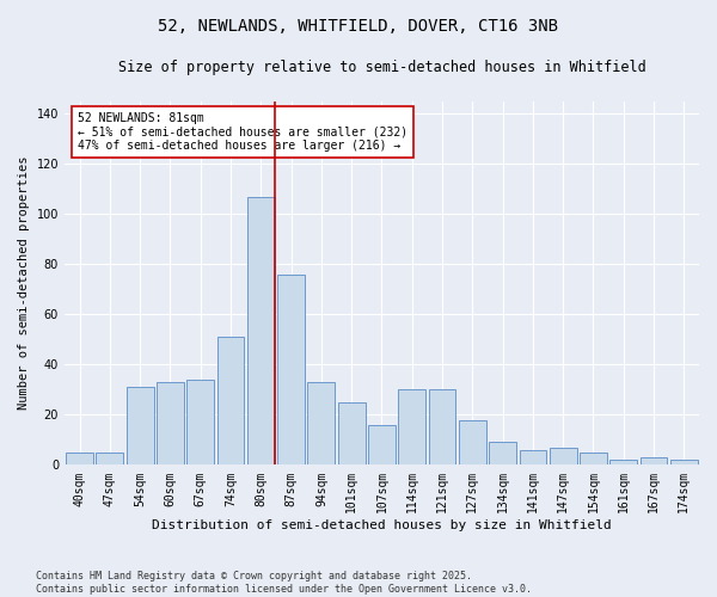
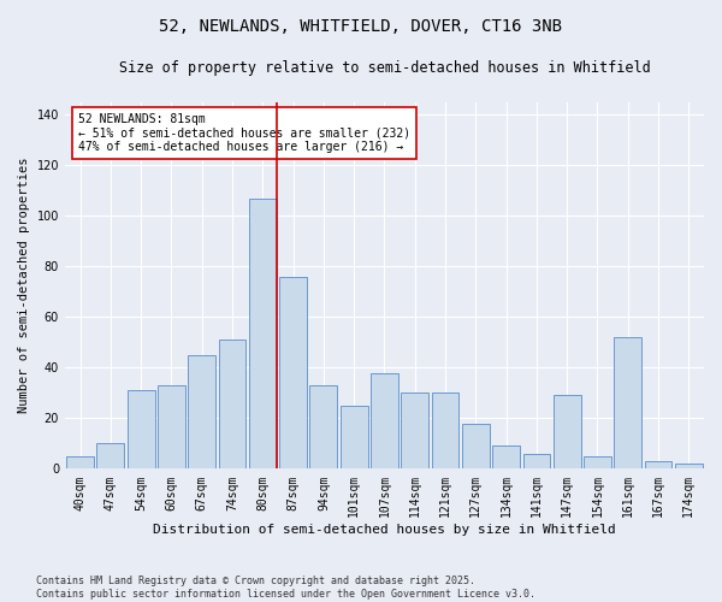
47sqm: 5 -> 10
67sqm: 34 -> 45
107sqm: 16 -> 38
147sqm: 7 -> 29
161sqm: 2 -> 52
